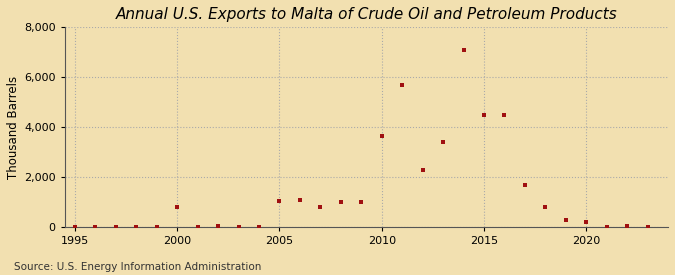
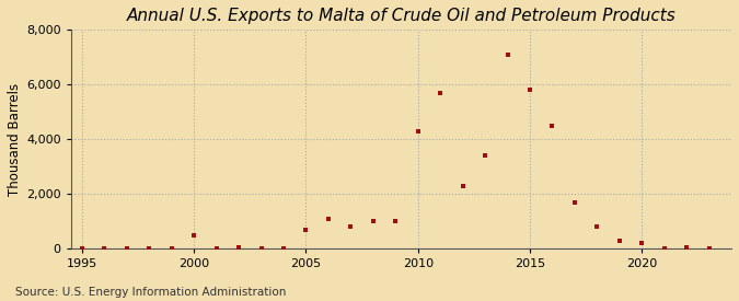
2000: 800 -> 480
2005: 1,050 -> 700
2010: 3,650 -> 4,300
2015: 4,500 -> 5,800
